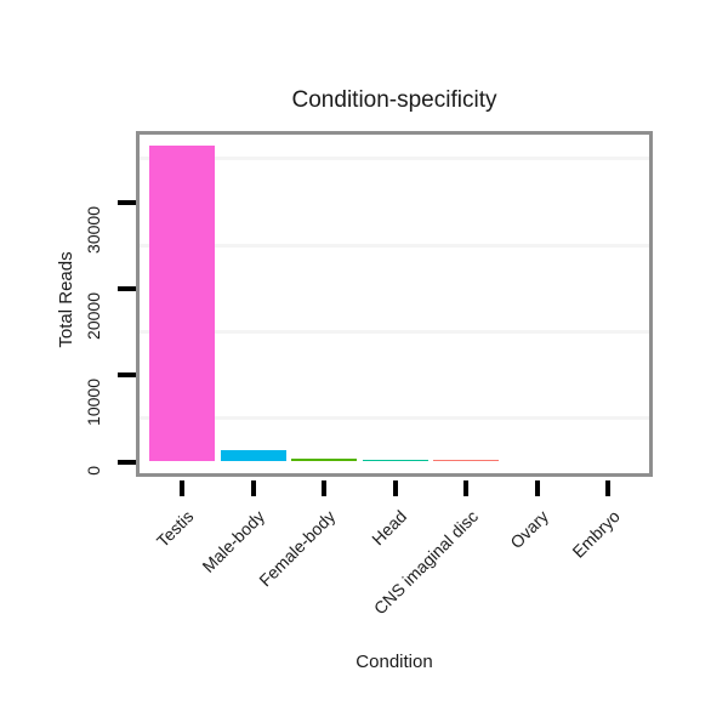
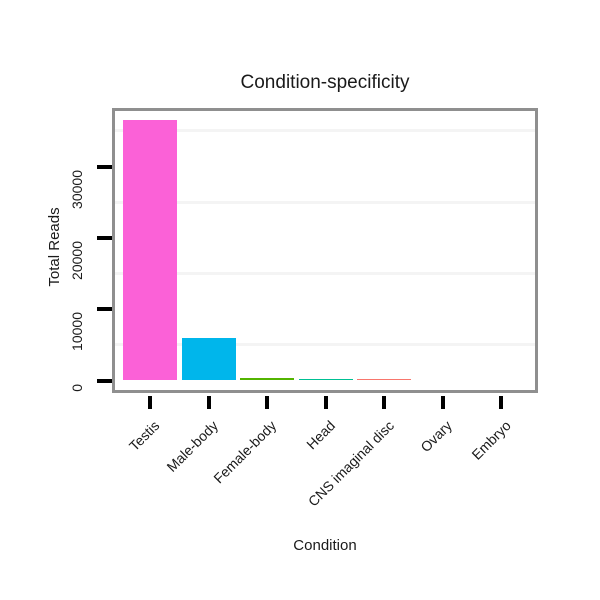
Male-body: 1000 -> 6000
